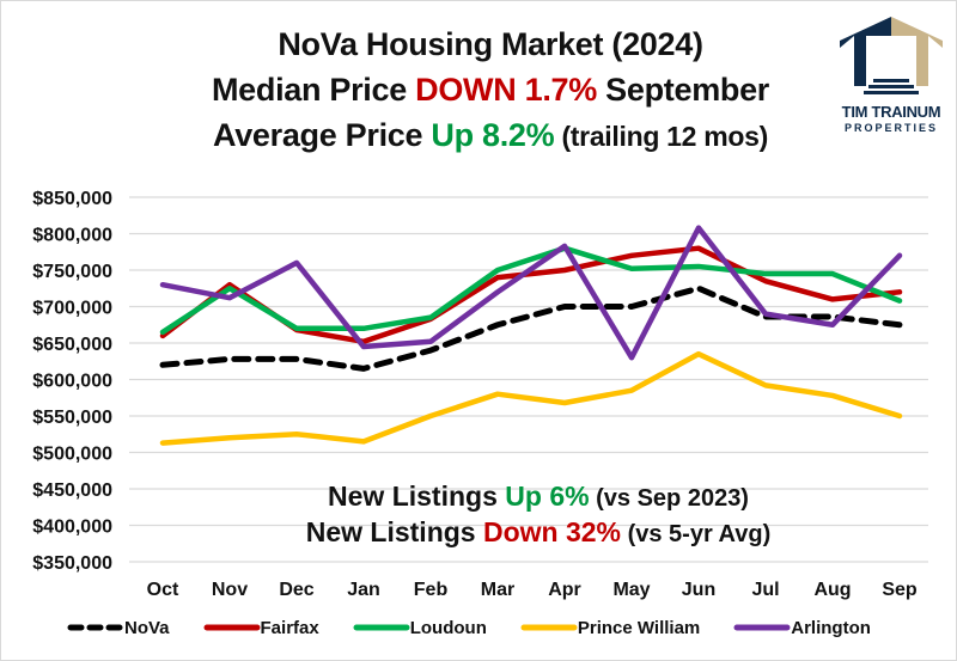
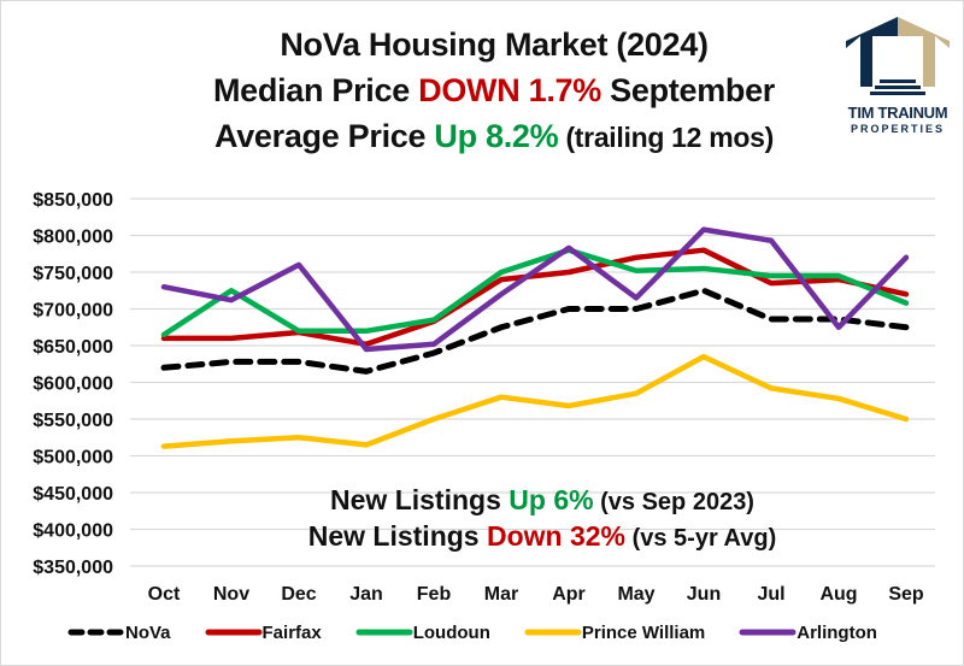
Fairfax/Nov: $730000 -> $660000
Arlington/May: $630000 -> $720000
Arlington/Jul: $690000 -> $790000
Fairfax/Aug: $710000 -> $740000
